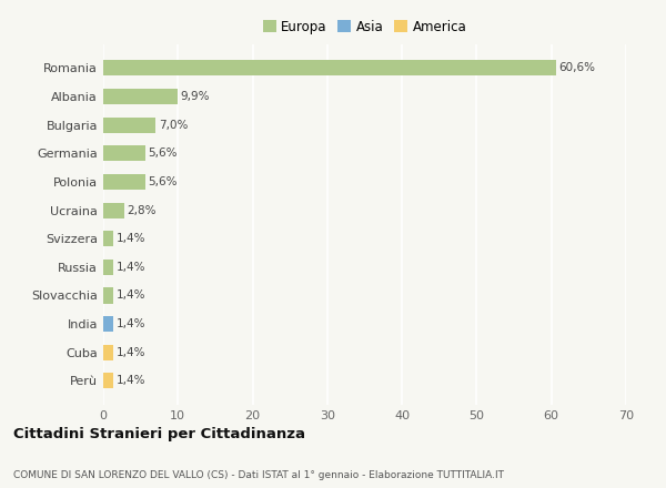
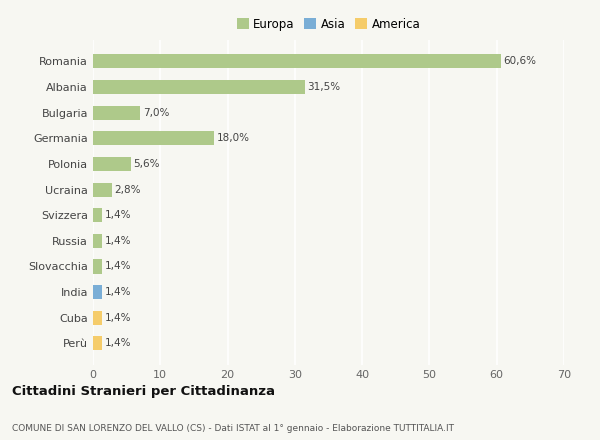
Albania: 9,9% -> 31,5%
Germania: 5,6% -> 18,0%
